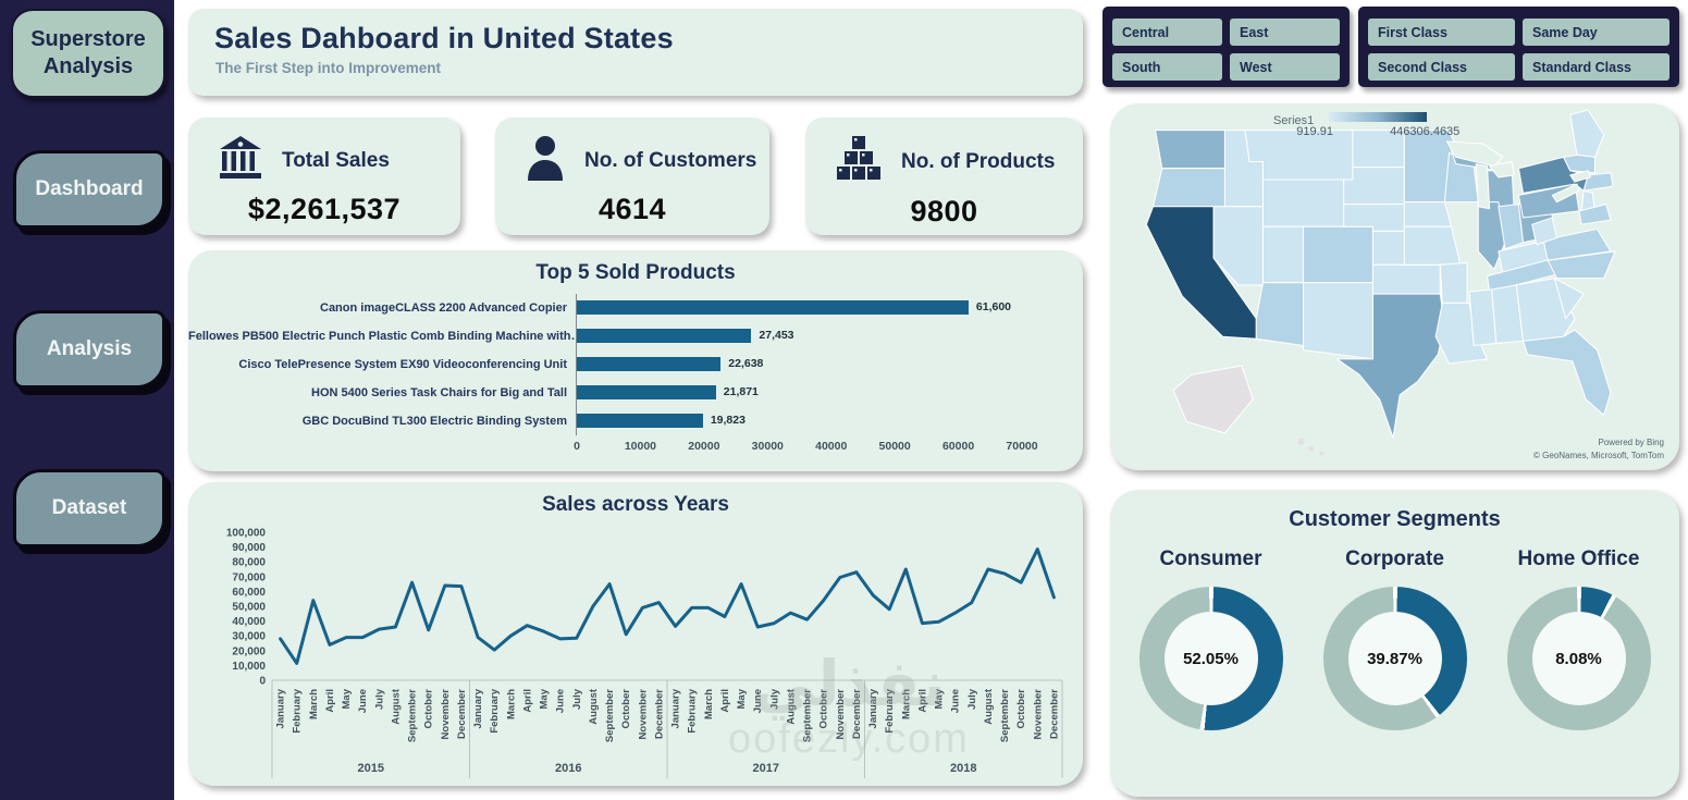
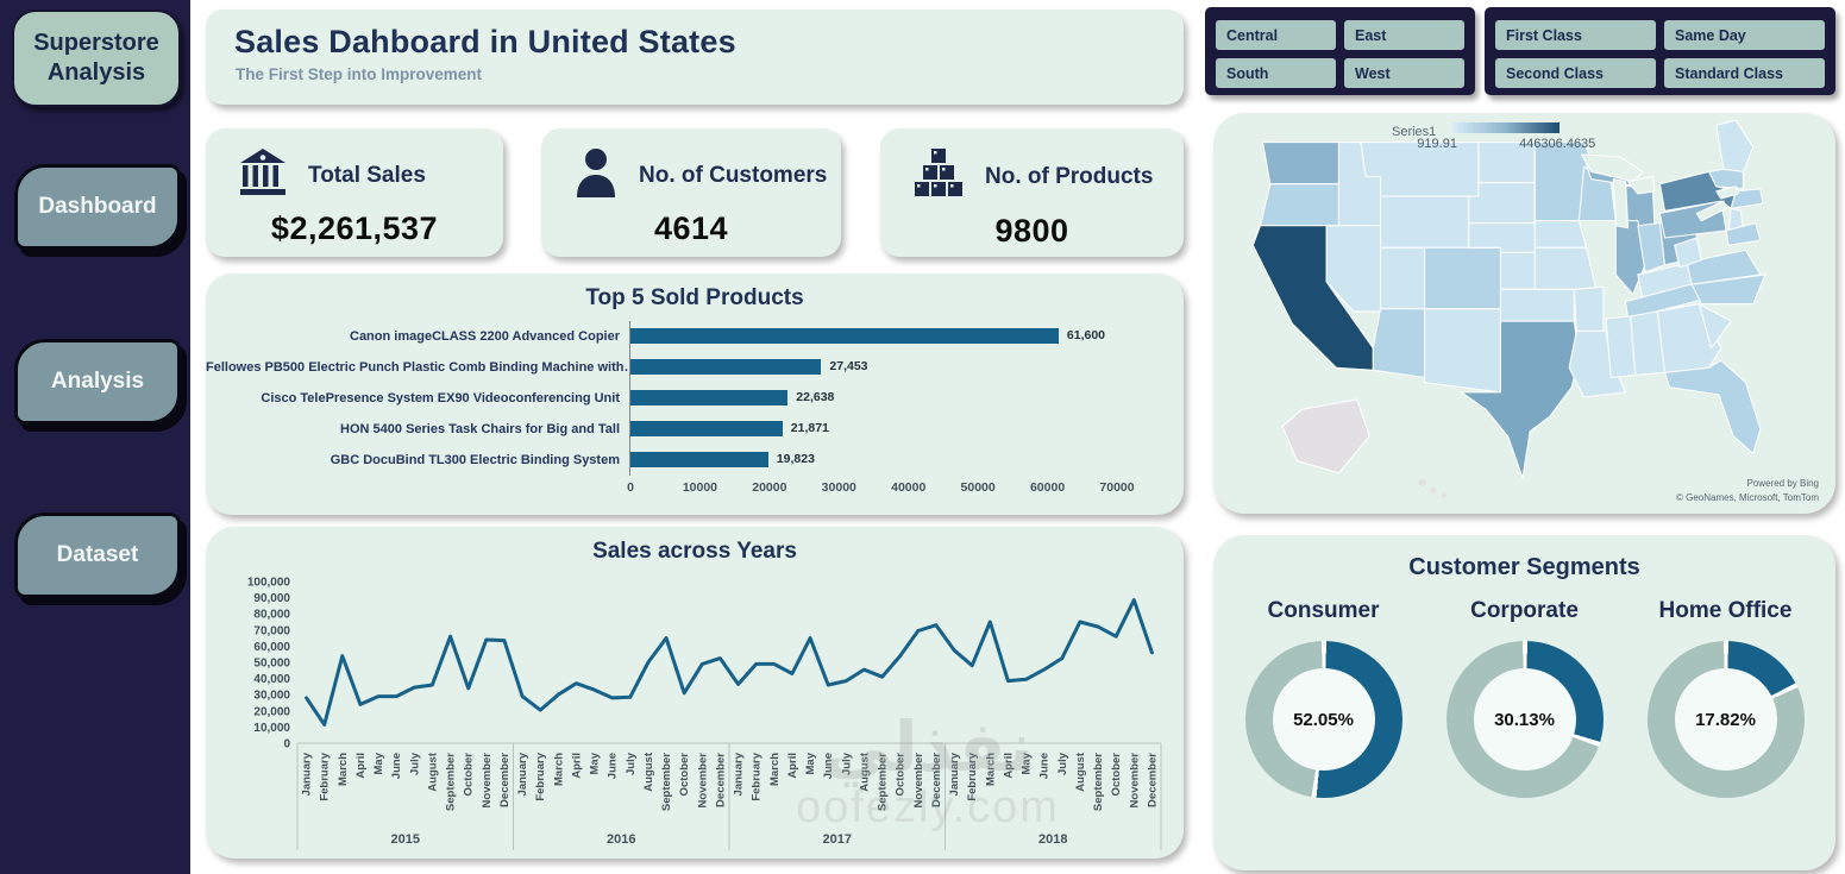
Customer Segments/Corporate: 39.87% -> 30.13%
Customer Segments/Home Office: 8.08% -> 17.82%
